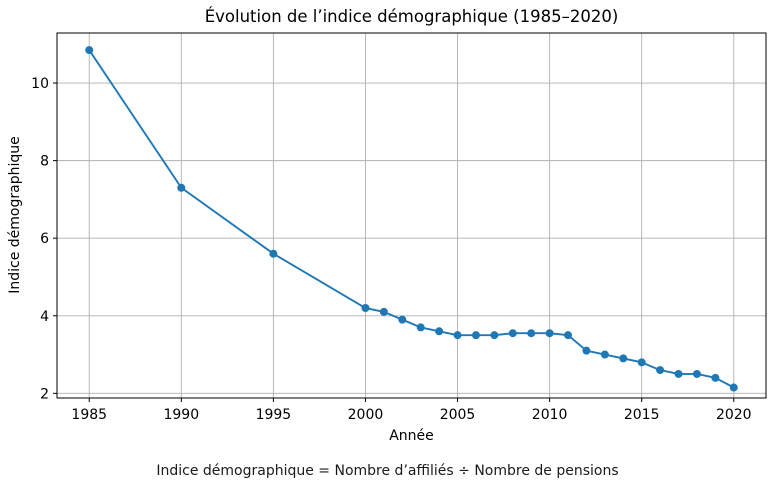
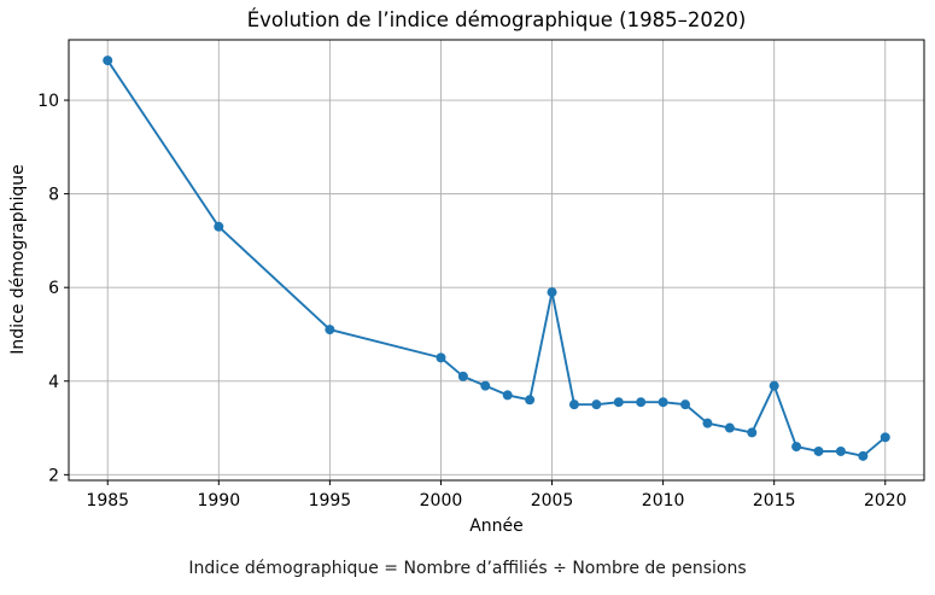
1995: 5.6 -> 5.1
2000: 4.2 -> 4.5
2005: 3.5 -> 5.9
2015: 2.8 -> 3.9
2020: 2.1 -> 2.8
